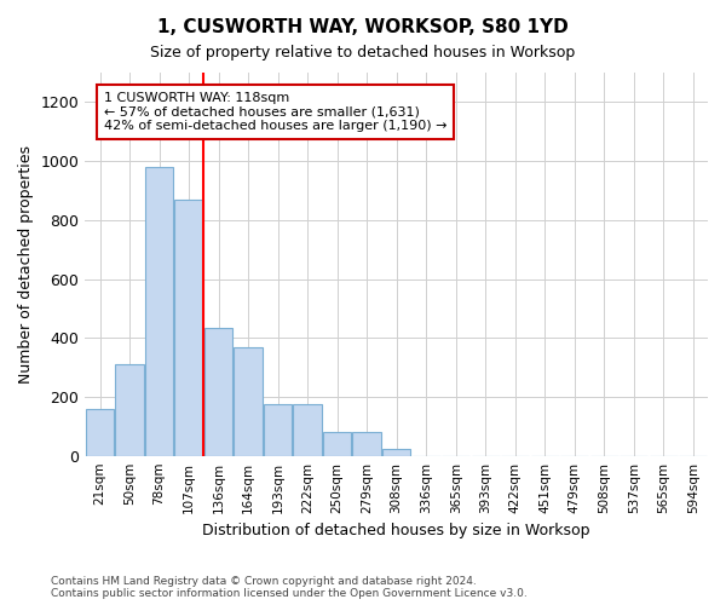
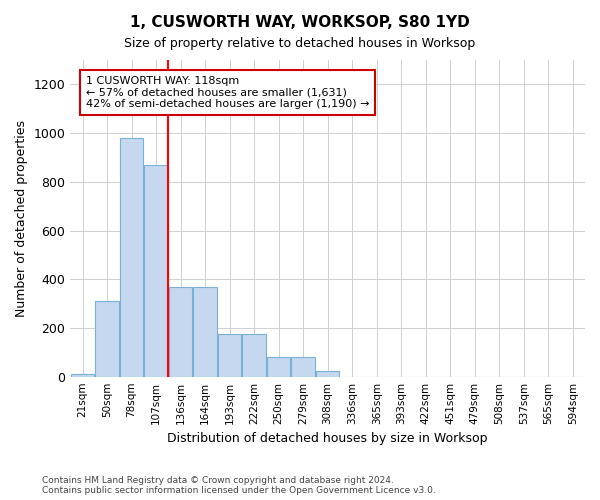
21sqm: 160 -> 10
136sqm: 435 -> 370
